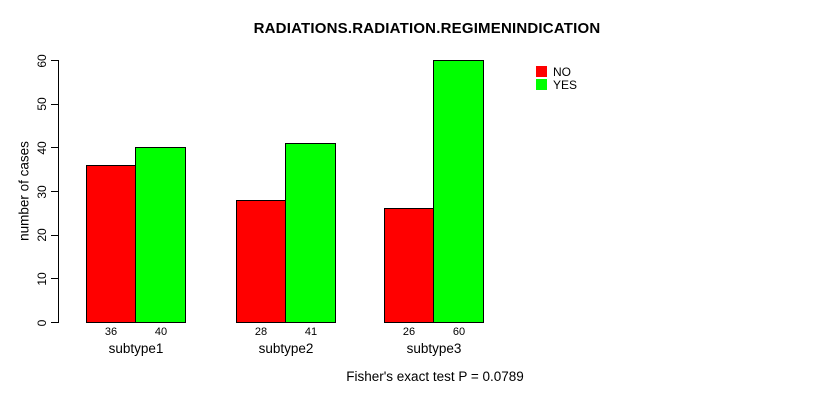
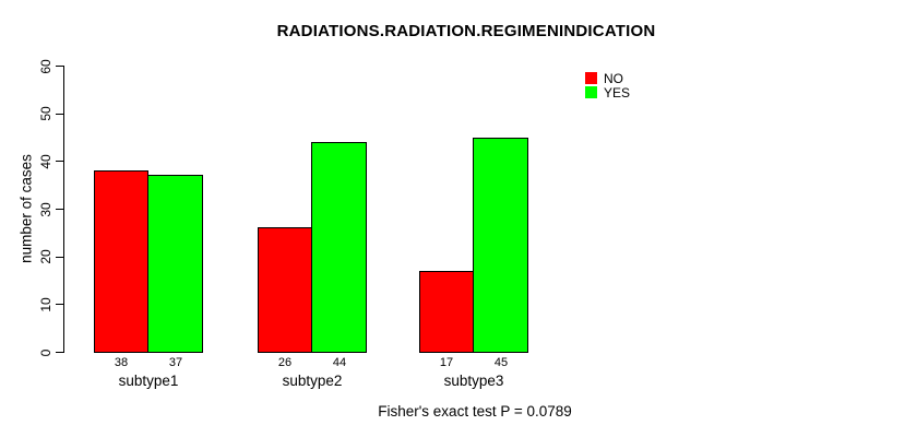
NO/subtype1: 36 -> 38
YES/subtype1: 40 -> 37
NO/subtype2: 28 -> 26
YES/subtype2: 41 -> 44
NO/subtype3: 26 -> 17
YES/subtype3: 60 -> 45
